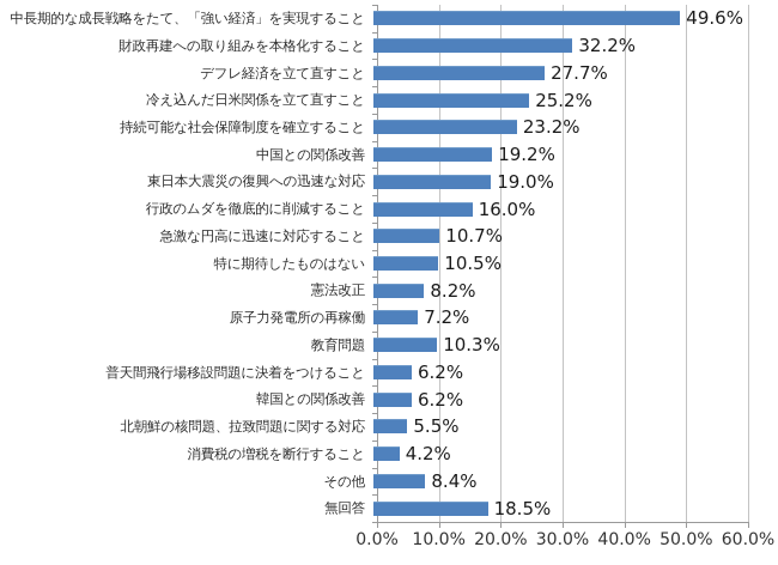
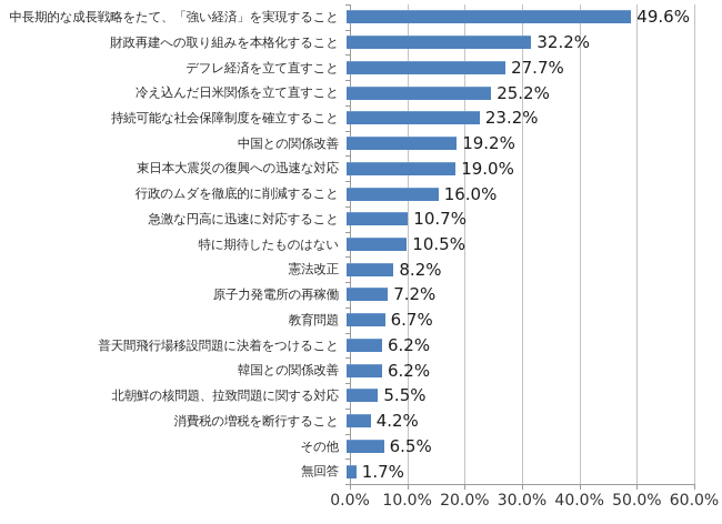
教育問題: 10.3% -> 6.7%
その他: 8.4% -> 6.5%
無回答: 18.5% -> 1.7%
